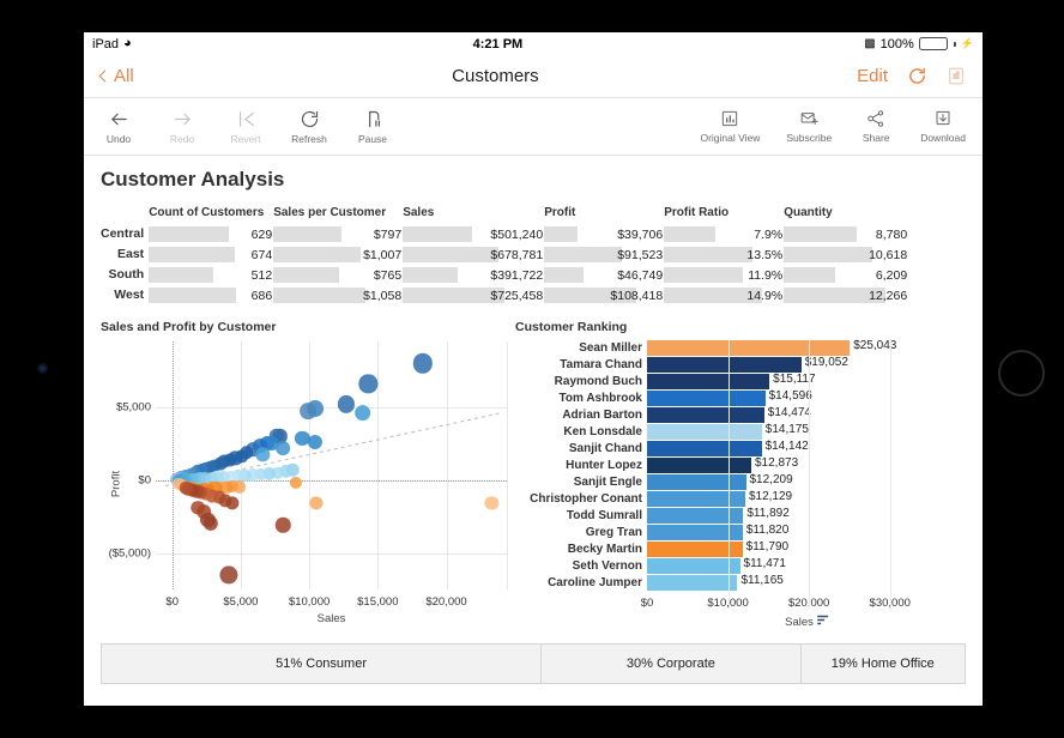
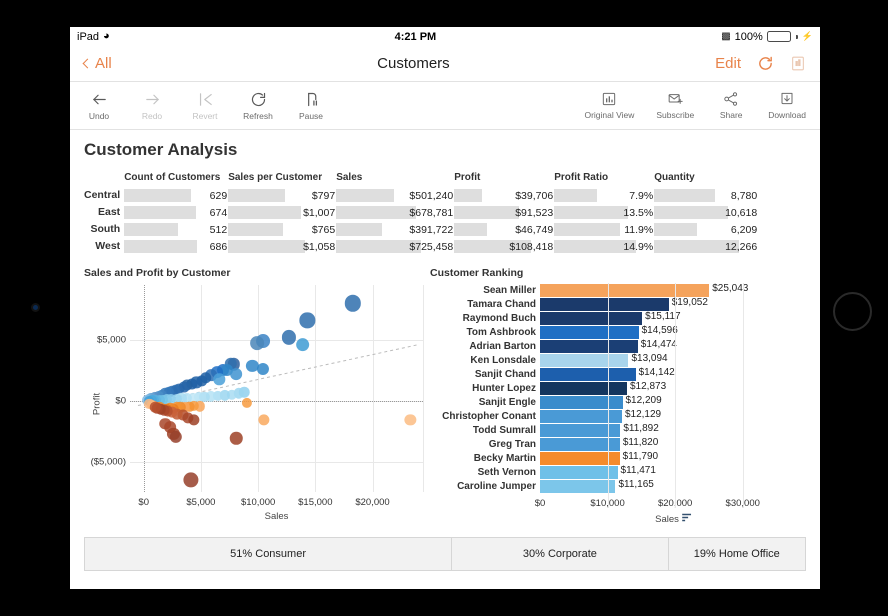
Customer Ranking/Ken Lonsdale: $14,175 -> $13,094
